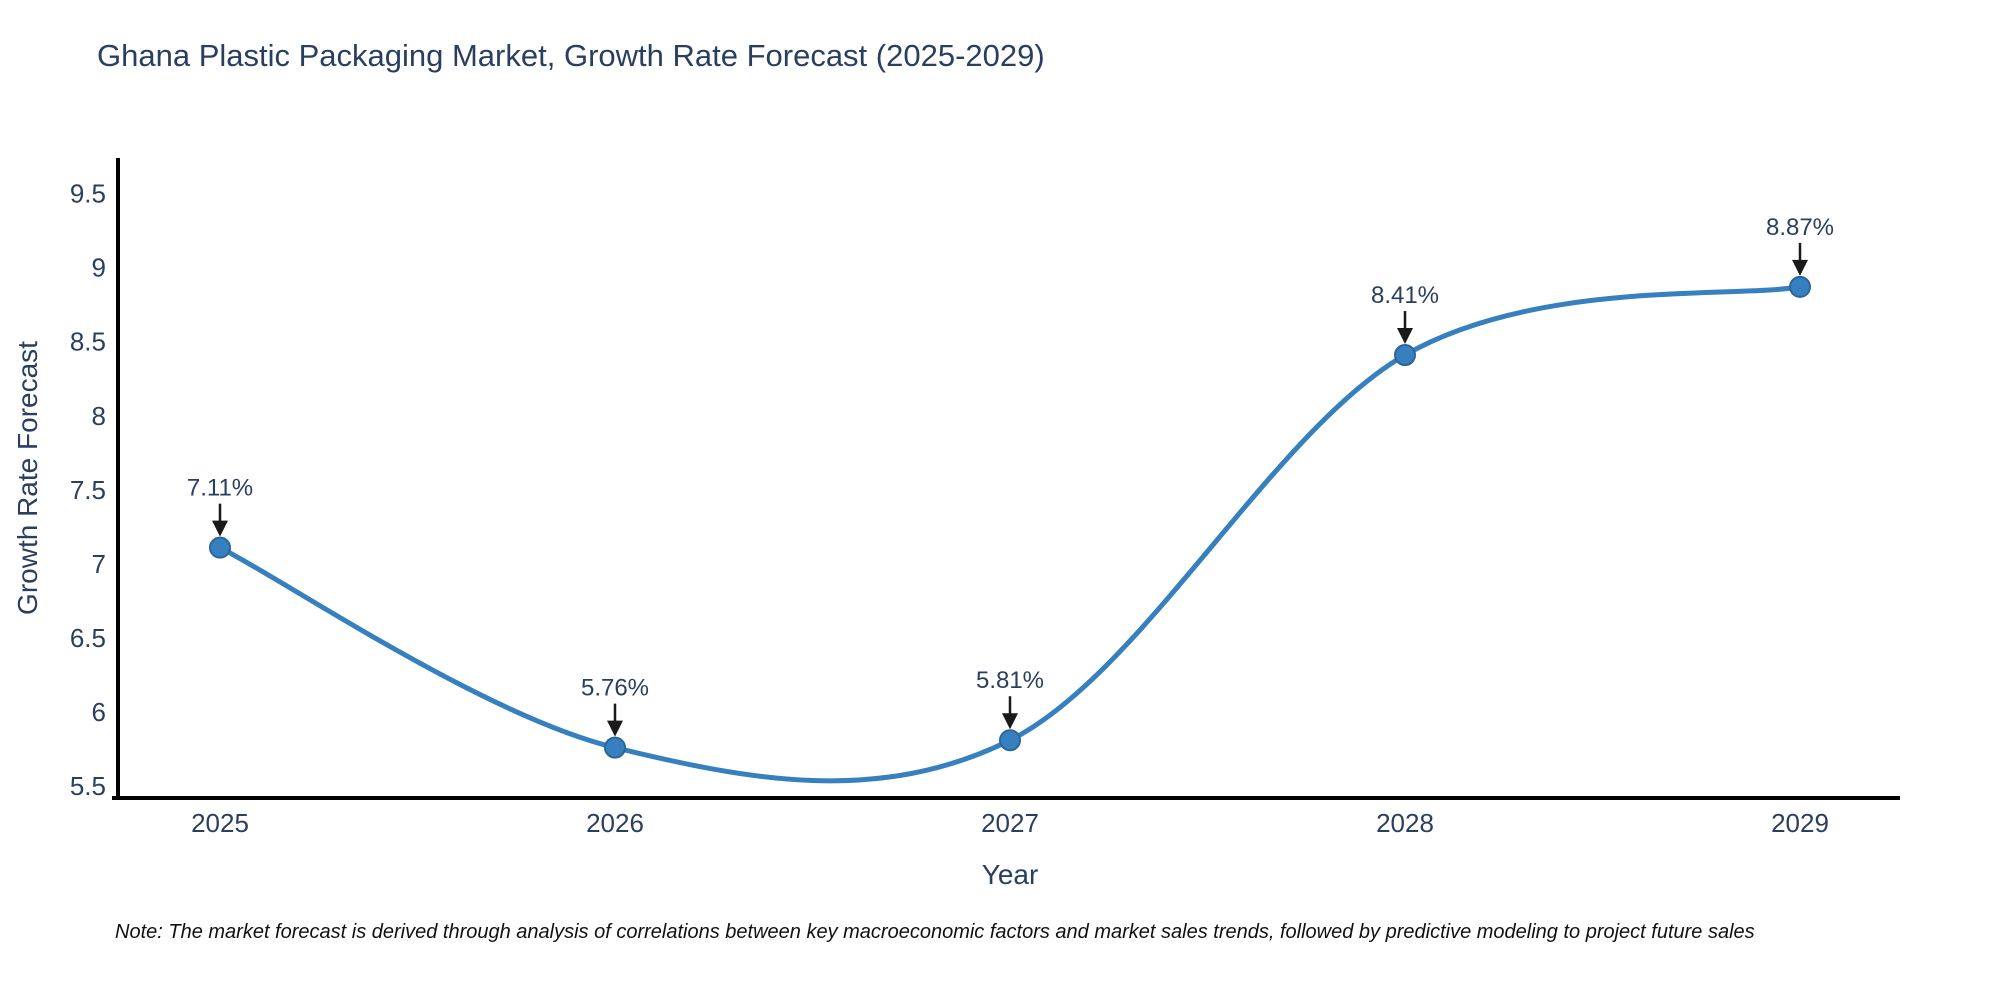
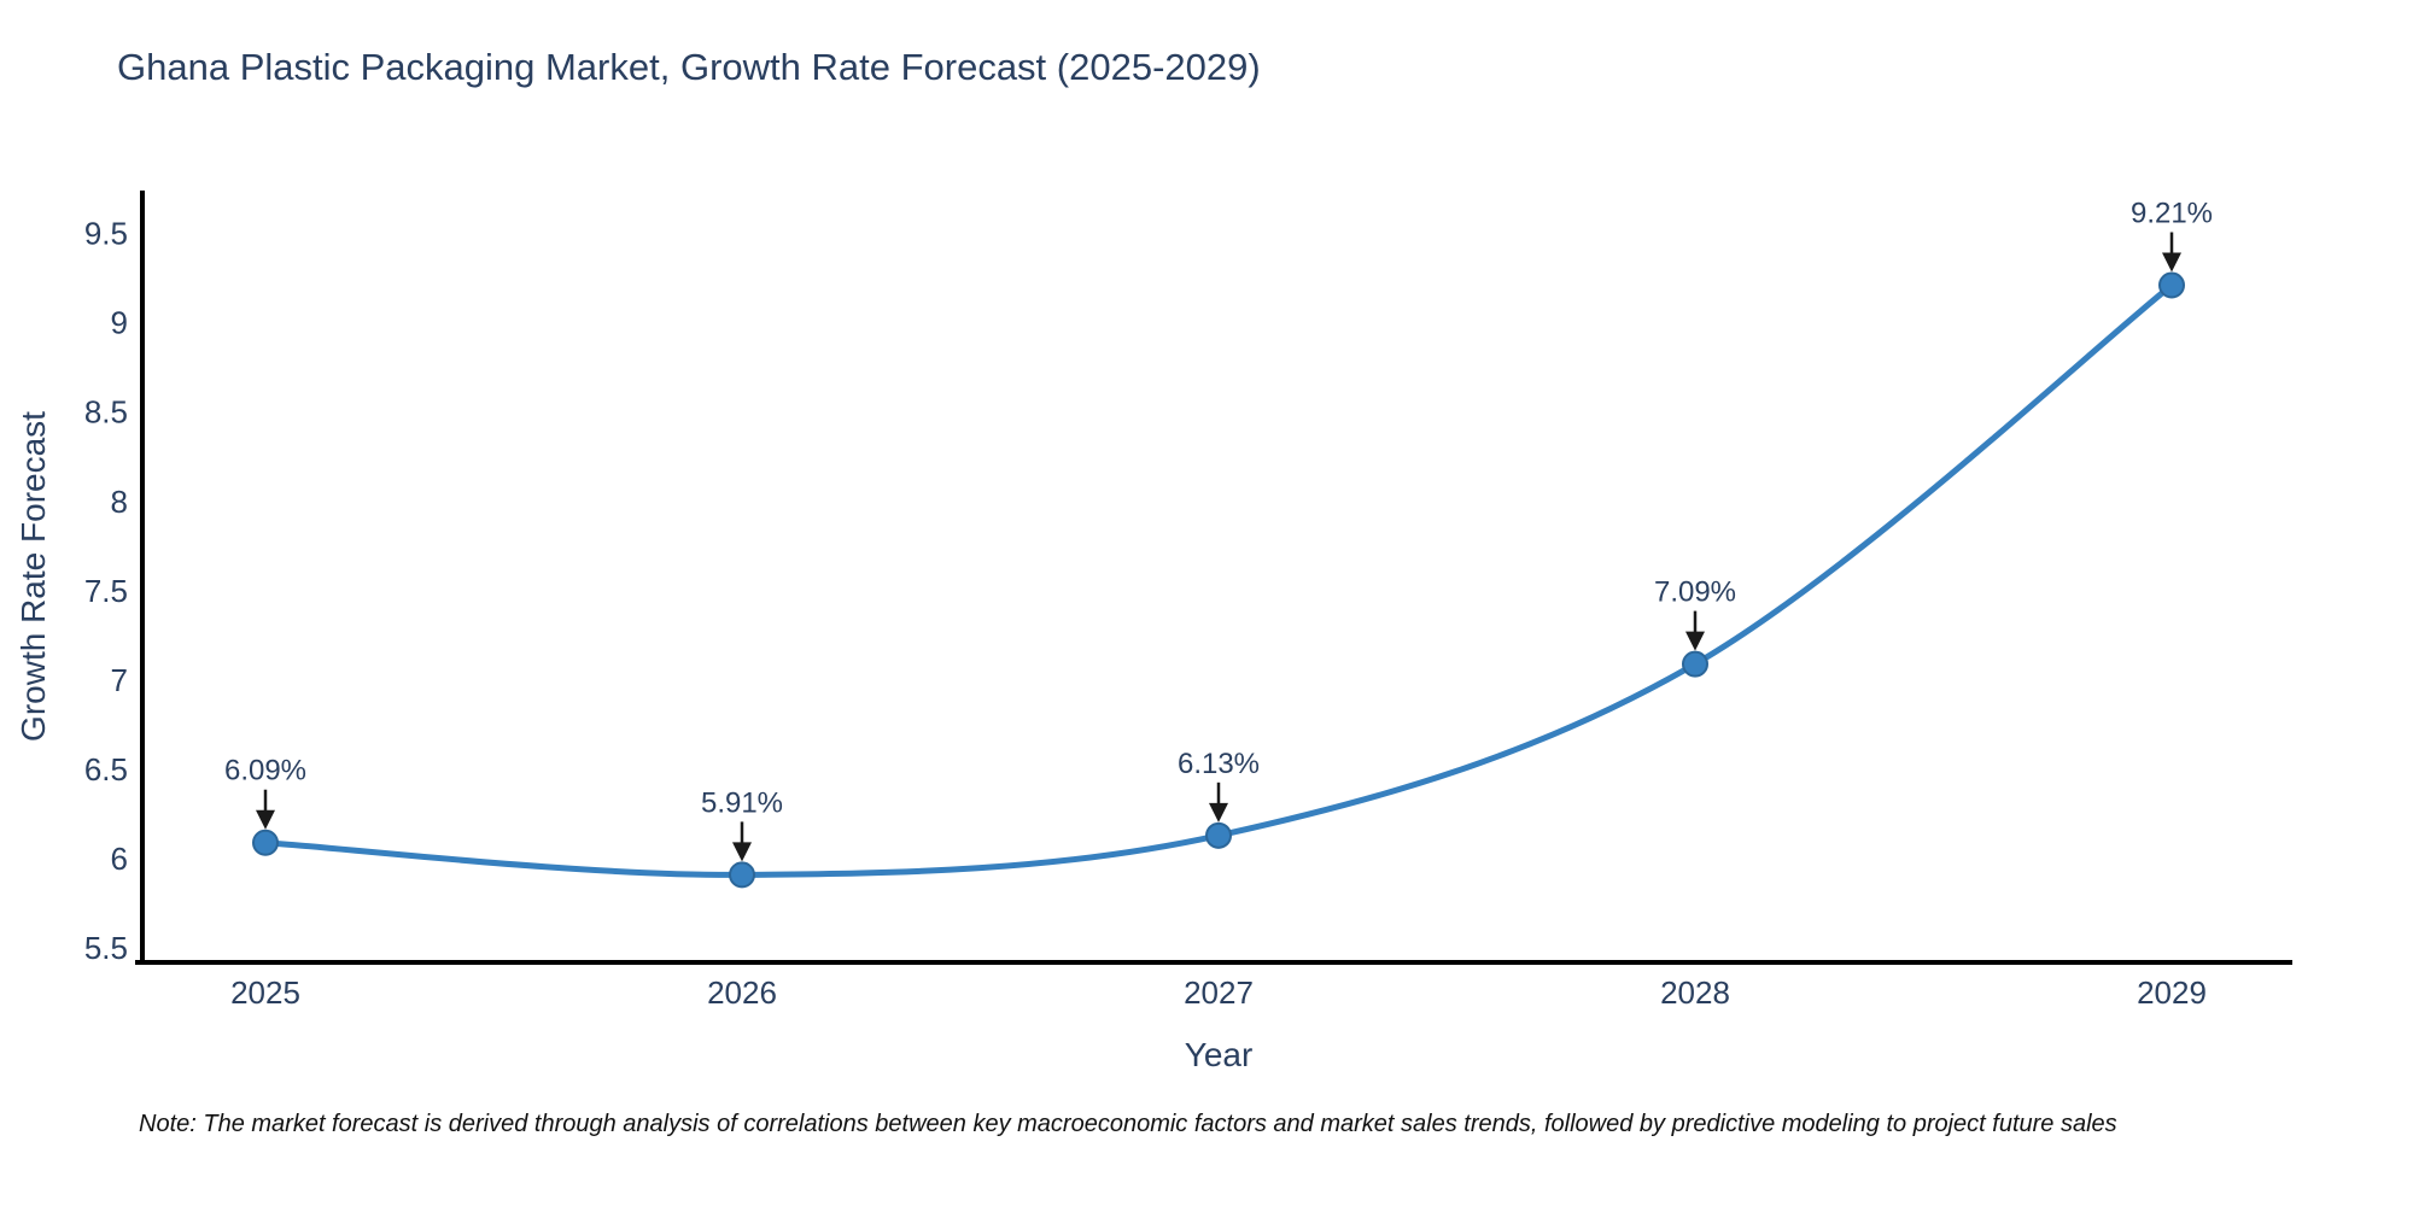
2025: 7.11% -> 6.09%
2026: 5.76% -> 5.91%
2027: 5.81% -> 6.13%
2028: 8.41% -> 7.09%
2029: 8.87% -> 9.21%
